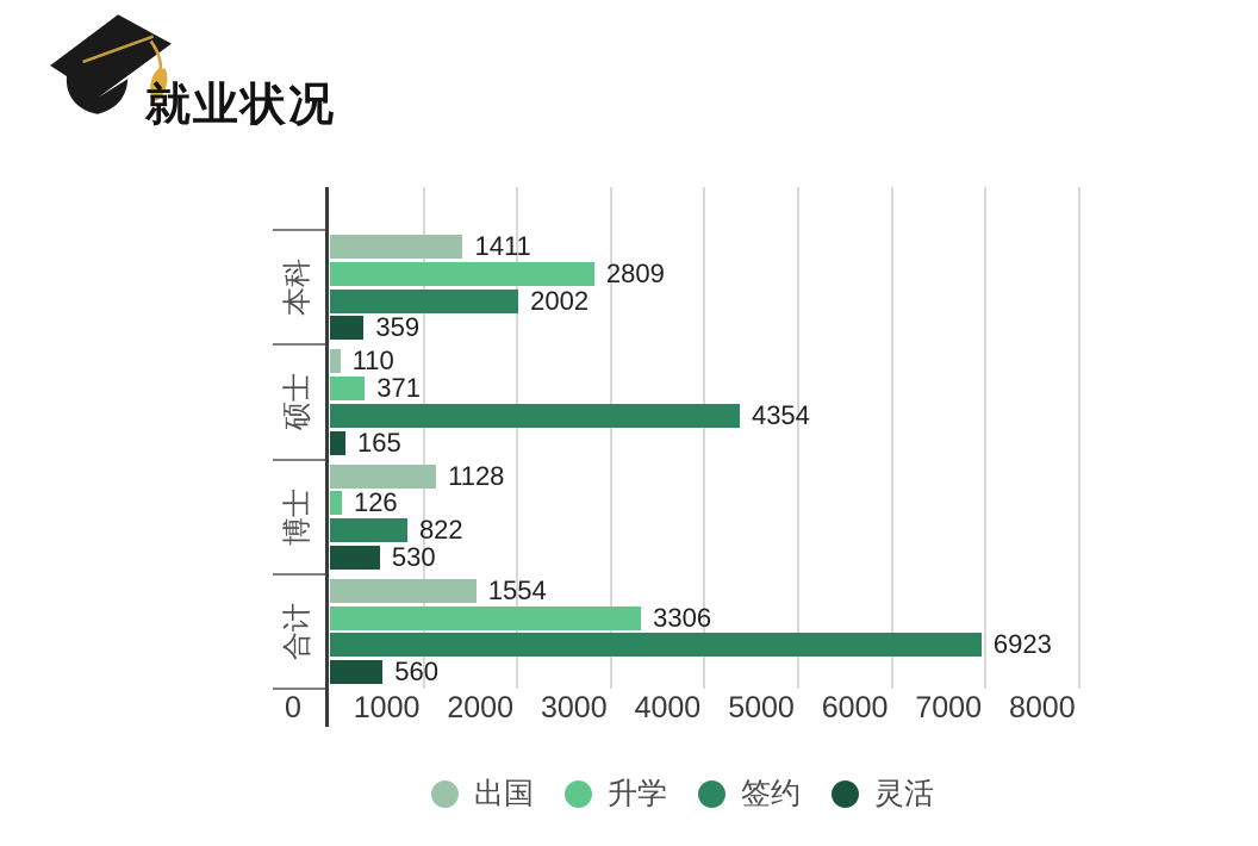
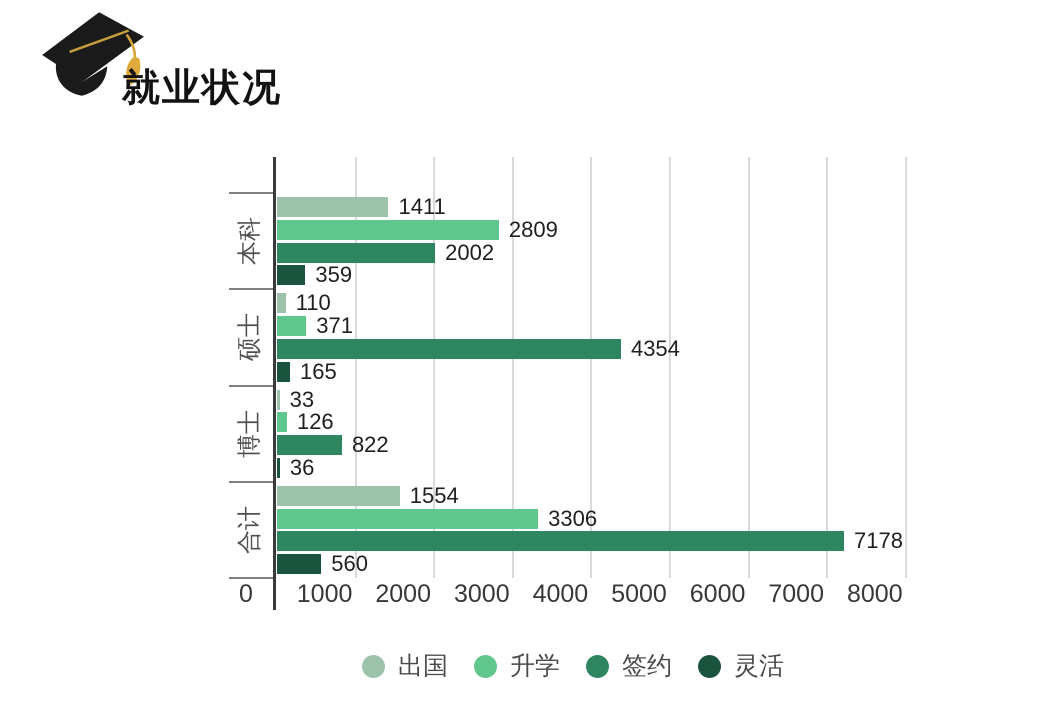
出国/博士: 1128 -> 33
灵活/博士: 530 -> 36
签约/合计: 6923 -> 7178
